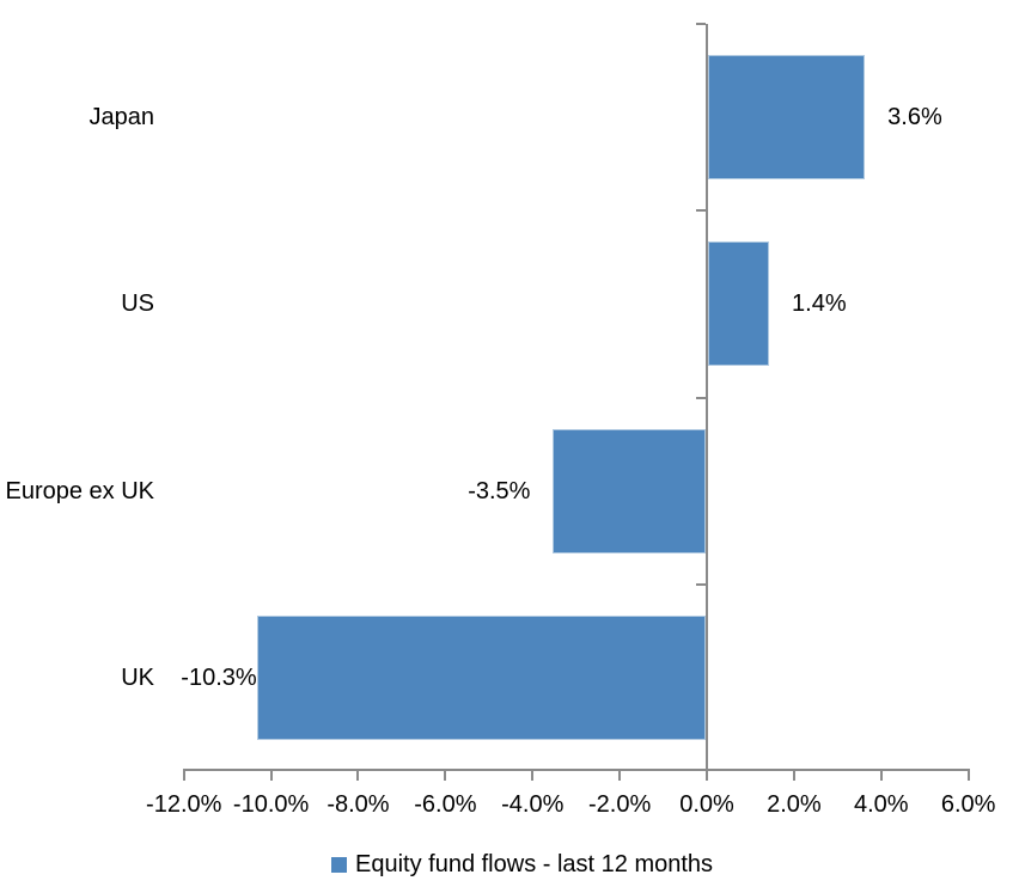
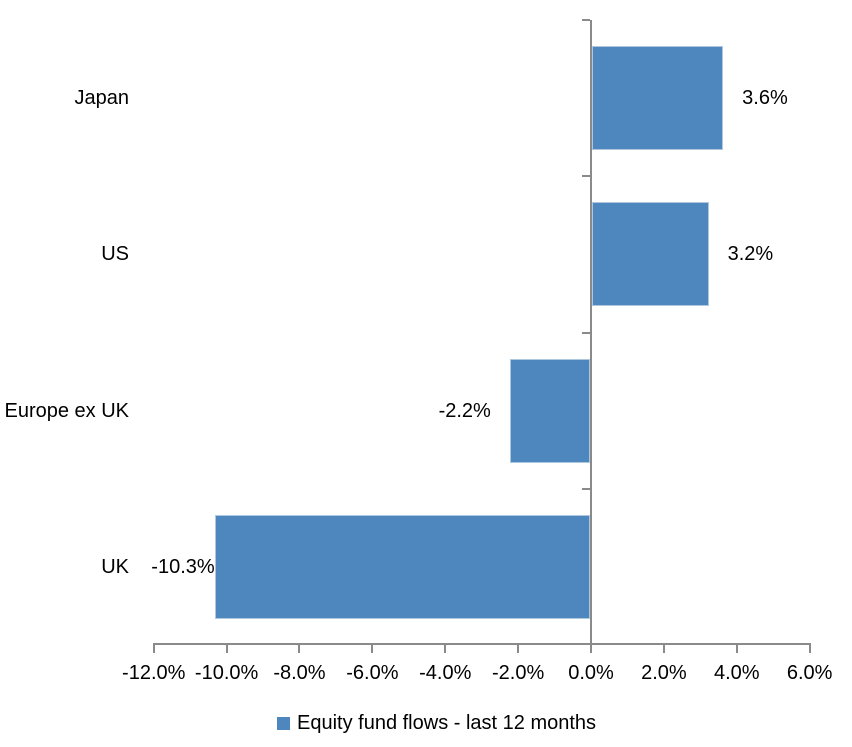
US: 1.4% -> 3.2%
Europe ex UK: -3.5% -> -2.2%
